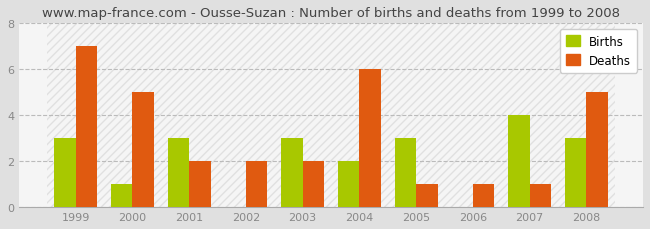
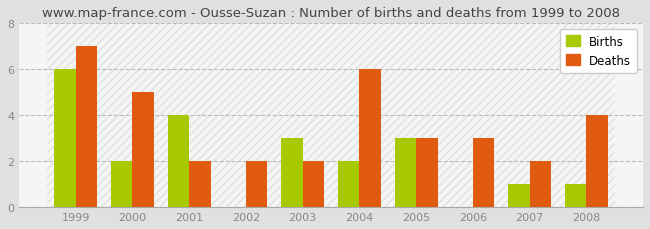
Births/1999: 3 -> 6
Births/2000: 1 -> 2
Births/2001: 3 -> 4
Deaths/2005: 1 -> 3
Deaths/2006: 1 -> 3
Births/2007: 4 -> 1
Deaths/2007: 1 -> 2
Births/2008: 3 -> 1
Deaths/2008: 5 -> 4
